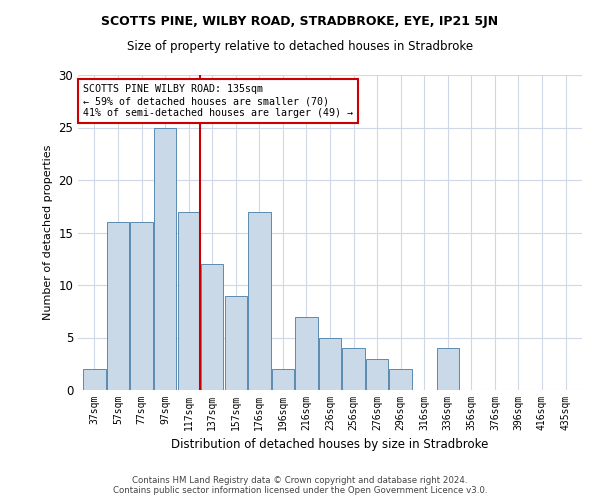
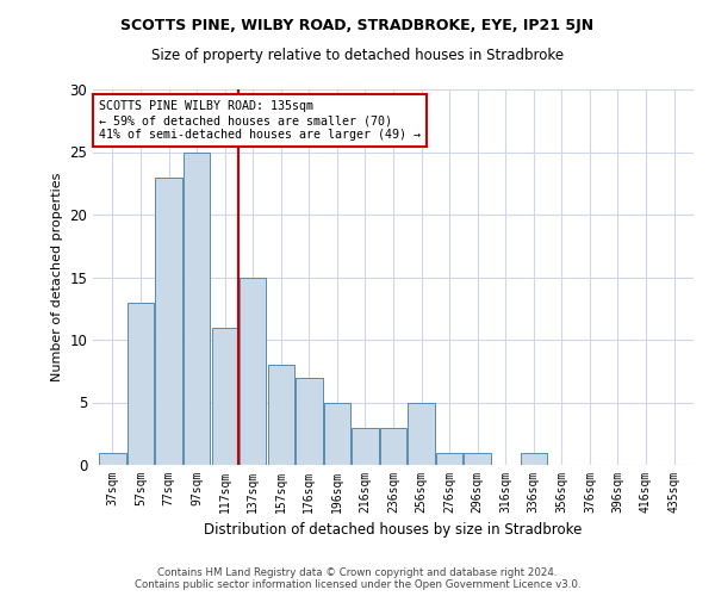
37sqm: 2 -> 1
57sqm: 16 -> 13
77sqm: 16 -> 23
117sqm: 17 -> 11
137sqm: 12 -> 15
157sqm: 9 -> 8
176sqm: 17 -> 7
196sqm: 2 -> 5
216sqm: 7 -> 3
236sqm: 5 -> 3
256sqm: 4 -> 5
276sqm: 3 -> 1
296sqm: 2 -> 1
336sqm: 4 -> 1
